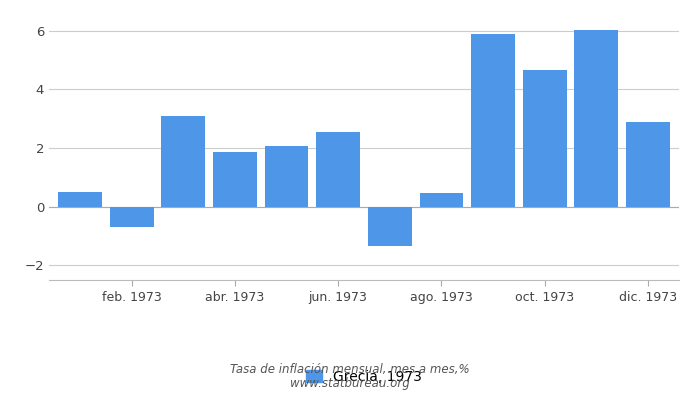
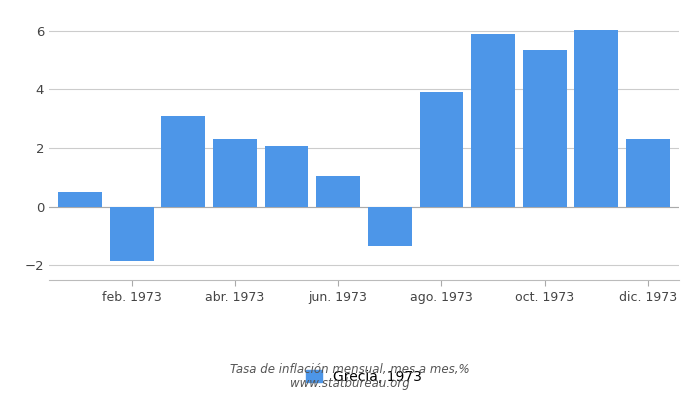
feb. 1973: -0.70 -> -1.85
abr. 1973: 1.85 -> 2.30
jun. 1973: 2.55 -> 1.05
ago. 1973: 0.45 -> 3.90
oct. 1973: 4.65 -> 5.35
dic. 1973: 2.90 -> 2.30
